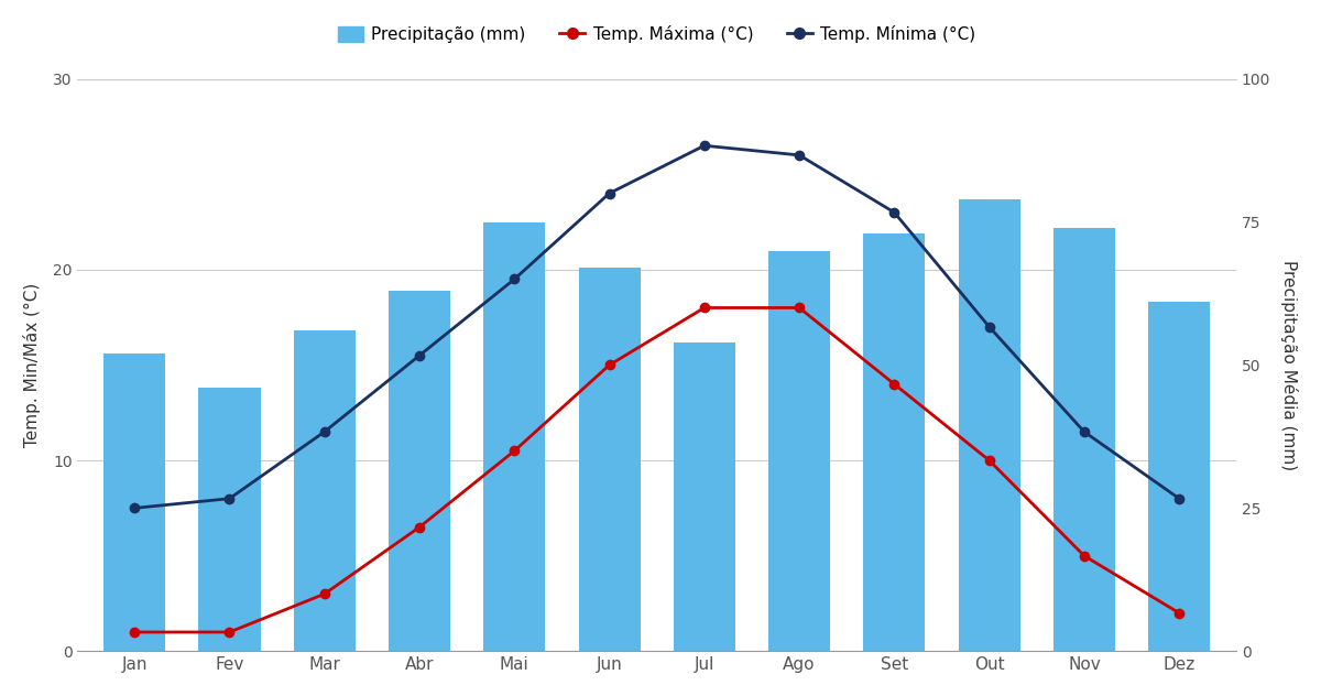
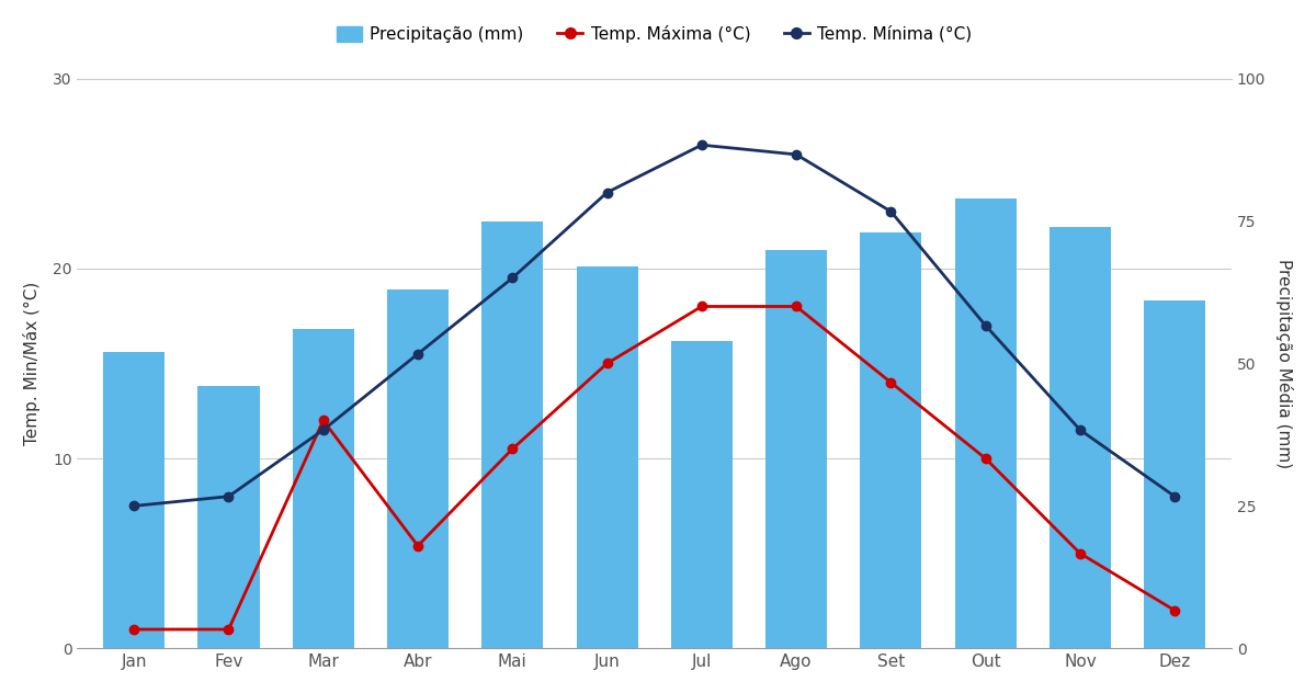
Temp. Máxima (°C)/Mar: 3.0 -> 12.0
Temp. Máxima (°C)/Abr: 6.5 -> 5.4
